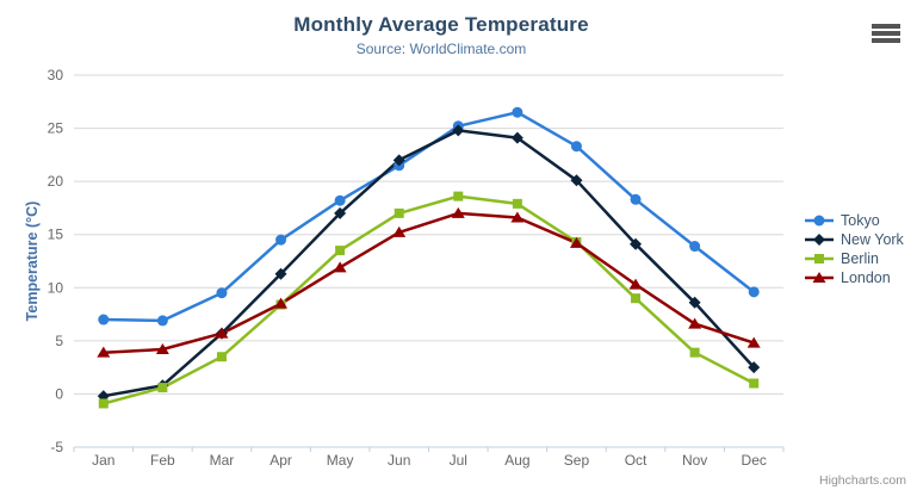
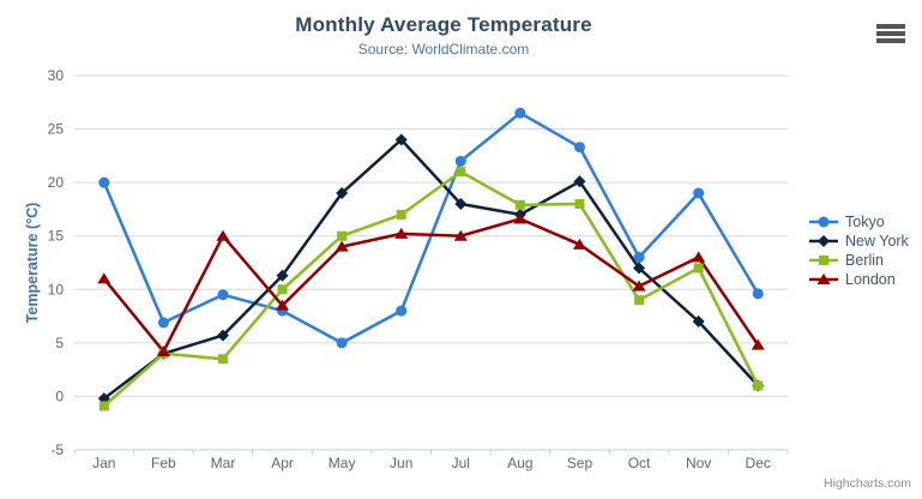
Tokyo/Jan: 7 -> 20
London/Jan: 4 -> 11
New York/Feb: 1 -> 4
Berlin/Feb: 1 -> 4
London/Mar: 6 -> 15
Tokyo/Apr: 14 -> 8
Berlin/Apr: 8 -> 10
Tokyo/May: 18 -> 5
New York/May: 17 -> 19
Berlin/May: 14 -> 15
London/May: 12 -> 14
Tokyo/Jun: 22 -> 8
New York/Jun: 22 -> 24
Tokyo/Jul: 25 -> 22
New York/Jul: 25 -> 18
Berlin/Jul: 19 -> 21
London/Jul: 17 -> 15
New York/Aug: 24 -> 17
Berlin/Sep: 14 -> 18
Tokyo/Oct: 18 -> 13
New York/Oct: 14 -> 12
Tokyo/Nov: 14 -> 19
New York/Nov: 9 -> 7
Berlin/Nov: 4 -> 12
London/Nov: 7 -> 13
New York/Dec: 2 -> 1
